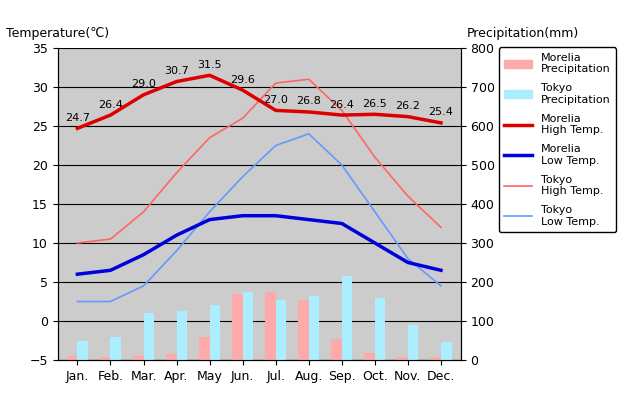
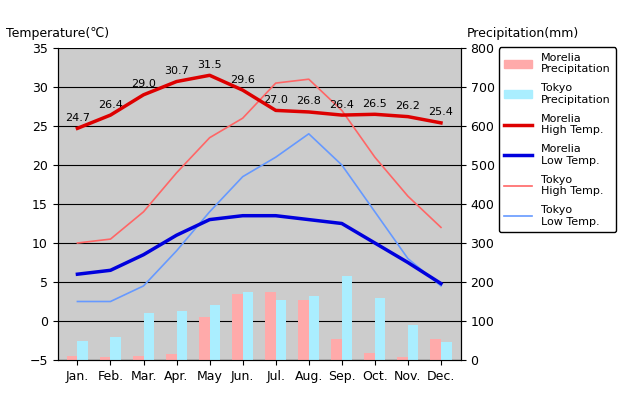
Morelia Precipitation/May: 60 -> 110
Tokyo Low Temp./Jul.: 22.5 -> 21.0
Morelia Precipitation/Dec.: 8 -> 55
Morelia Low Temp./Dec.: 6.5 -> 4.8
